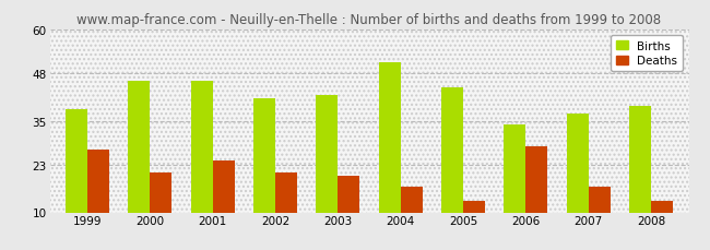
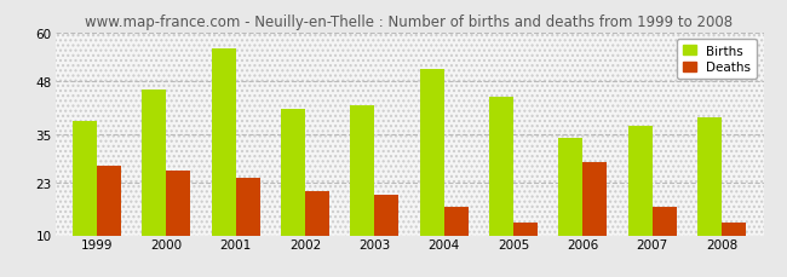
Deaths/2000: 21 -> 26
Births/2001: 46 -> 56
